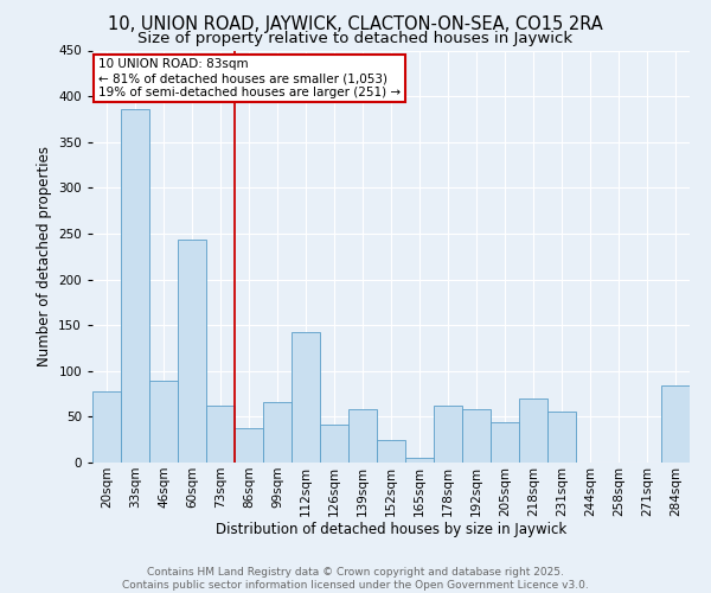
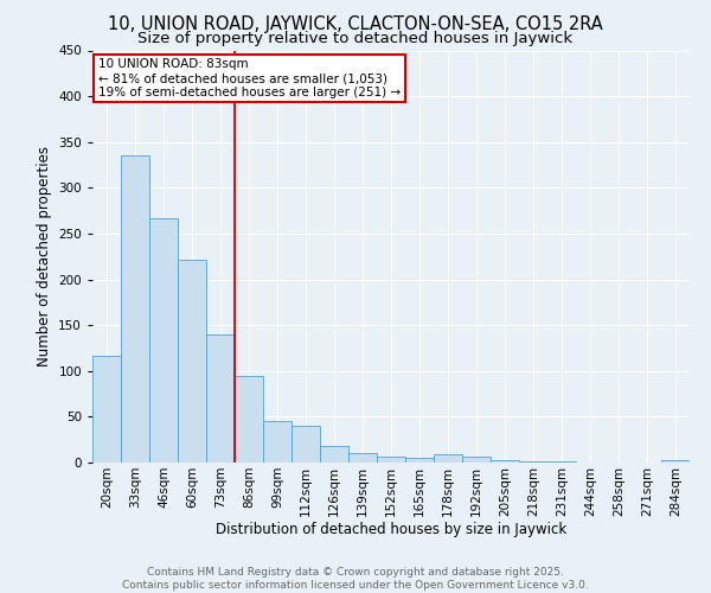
20sqm: 78 -> 116
33sqm: 386 -> 336
46sqm: 90 -> 267
60sqm: 244 -> 222
73sqm: 62 -> 140
86sqm: 38 -> 95
99sqm: 66 -> 45
112sqm: 142 -> 40
126sqm: 42 -> 18
139sqm: 58 -> 11
152sqm: 24 -> 6
178sqm: 62 -> 9
192sqm: 58 -> 6
205sqm: 44 -> 3
218sqm: 70 -> 1
231sqm: 56 -> 1
284sqm: 84 -> 3
